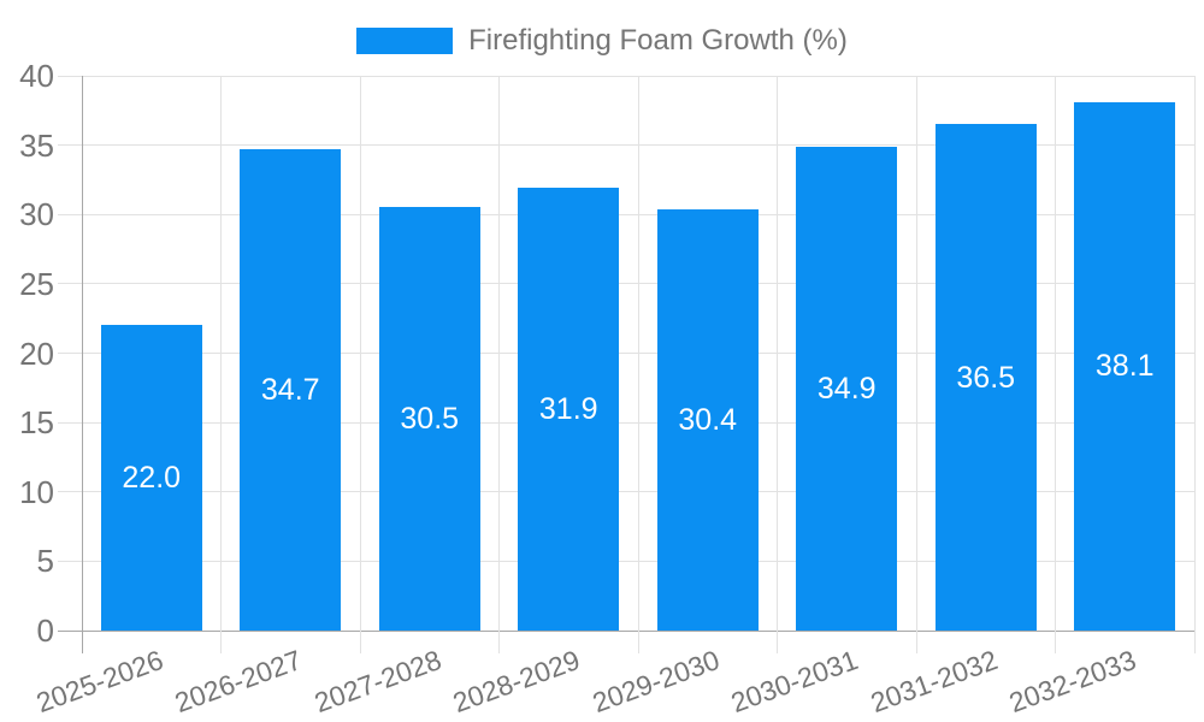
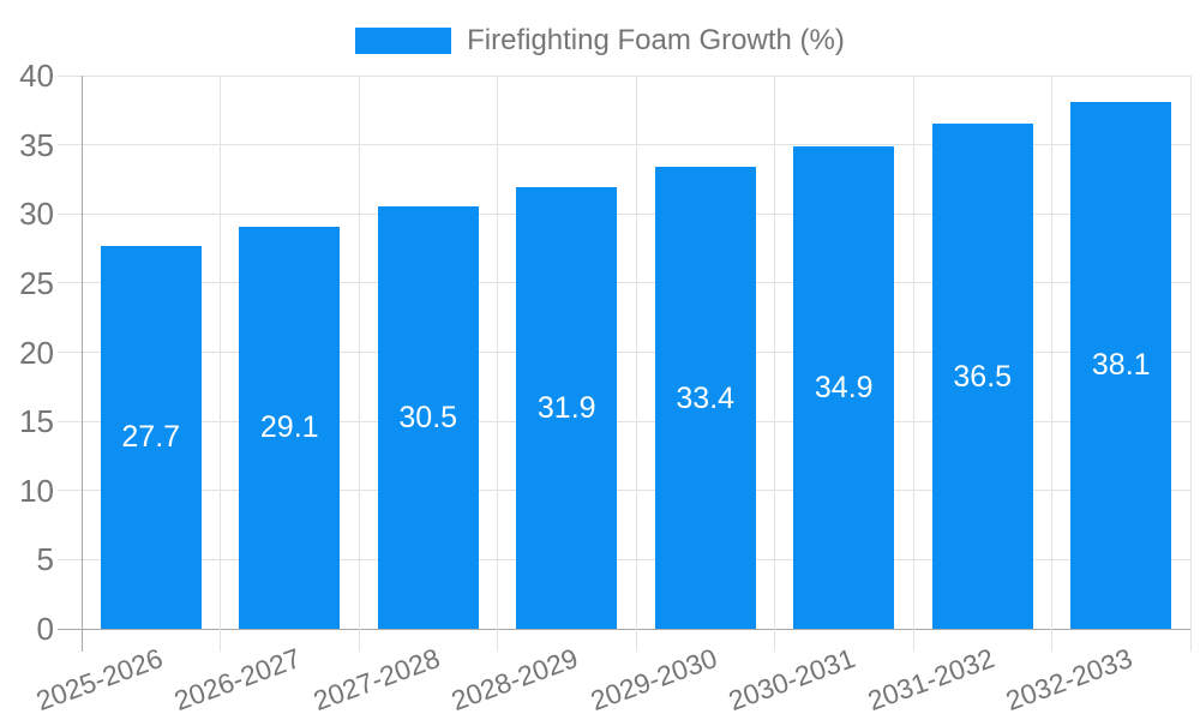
2025-2026: 22.0 -> 27.7
2026-2027: 34.7 -> 29.1
2029-2030: 30.4 -> 33.4
